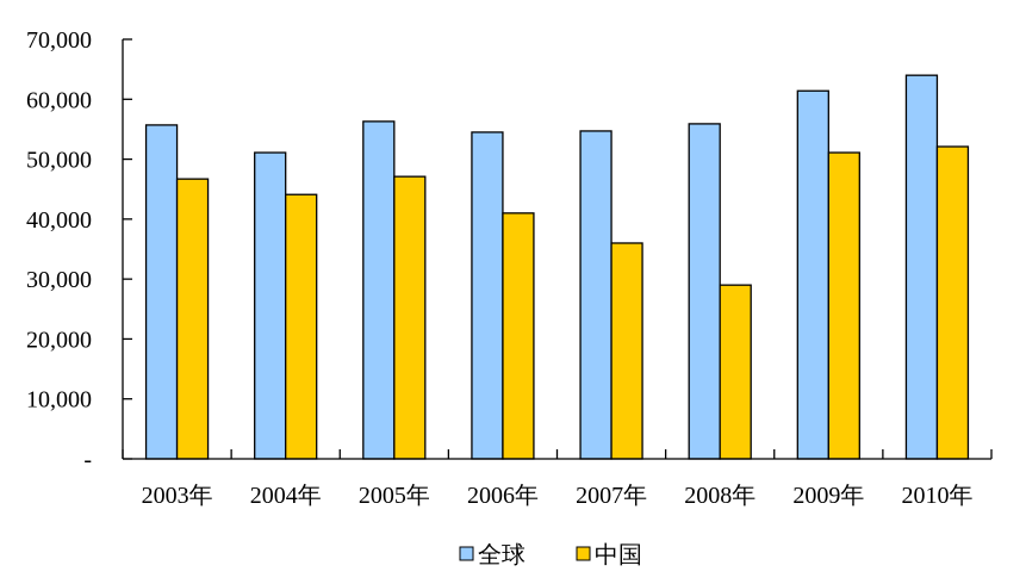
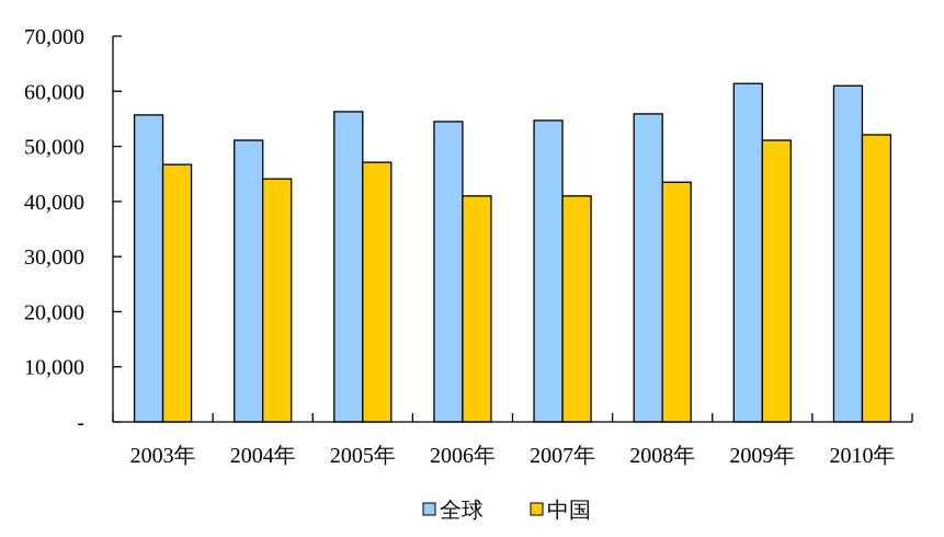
中国/2007年: 36000 -> 41000
中国/2008年: 29000 -> 44000
全球/2010年: 64000 -> 61000
